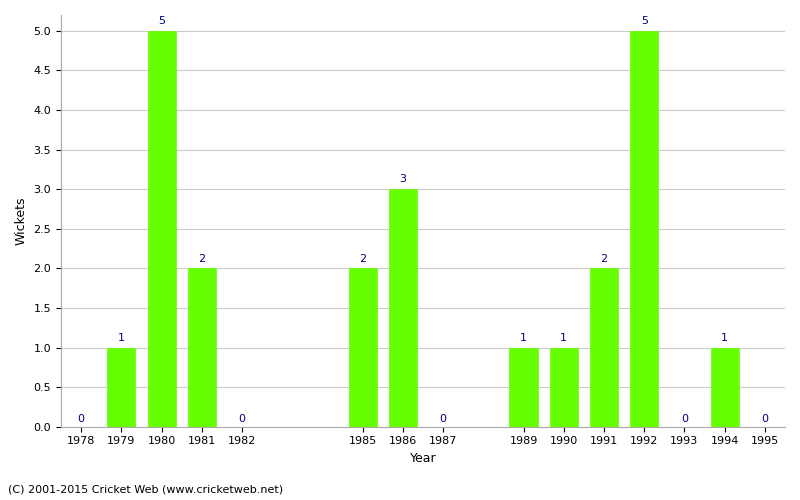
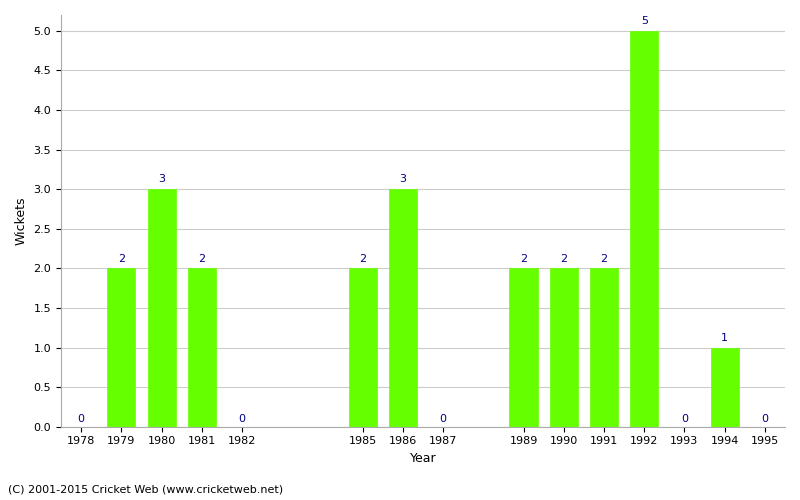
1979: 1 -> 2
1980: 5 -> 3
1989: 1 -> 2
1990: 1 -> 2
